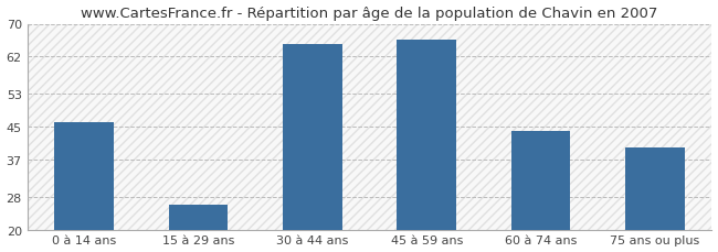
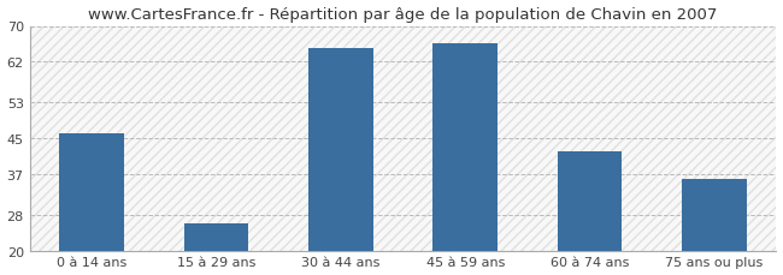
60 à 74 ans: 44 -> 42
75 ans ou plus: 40 -> 36
